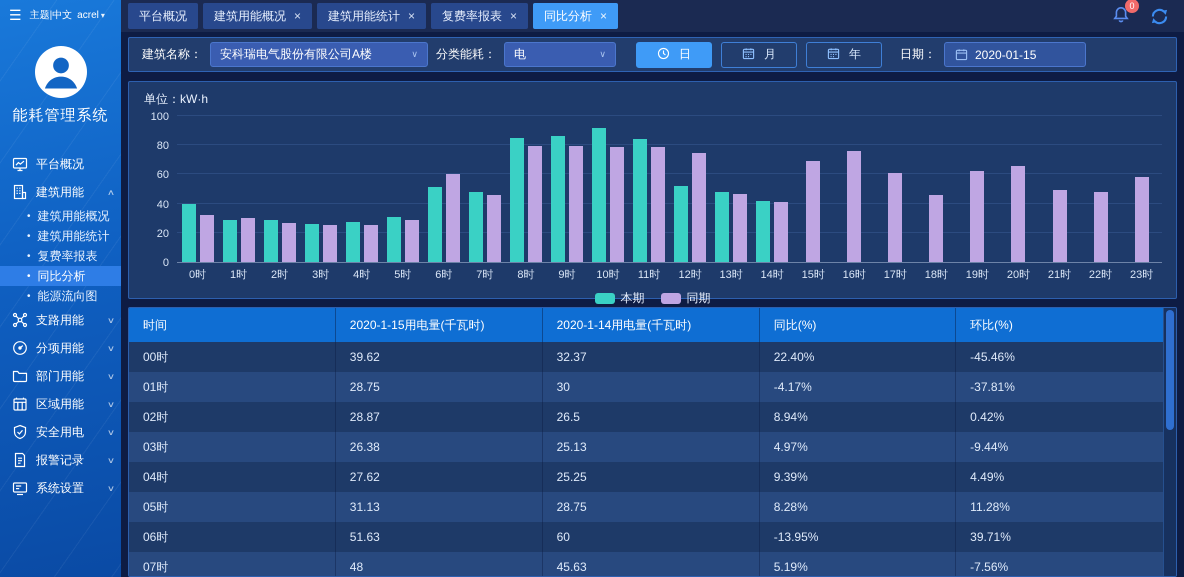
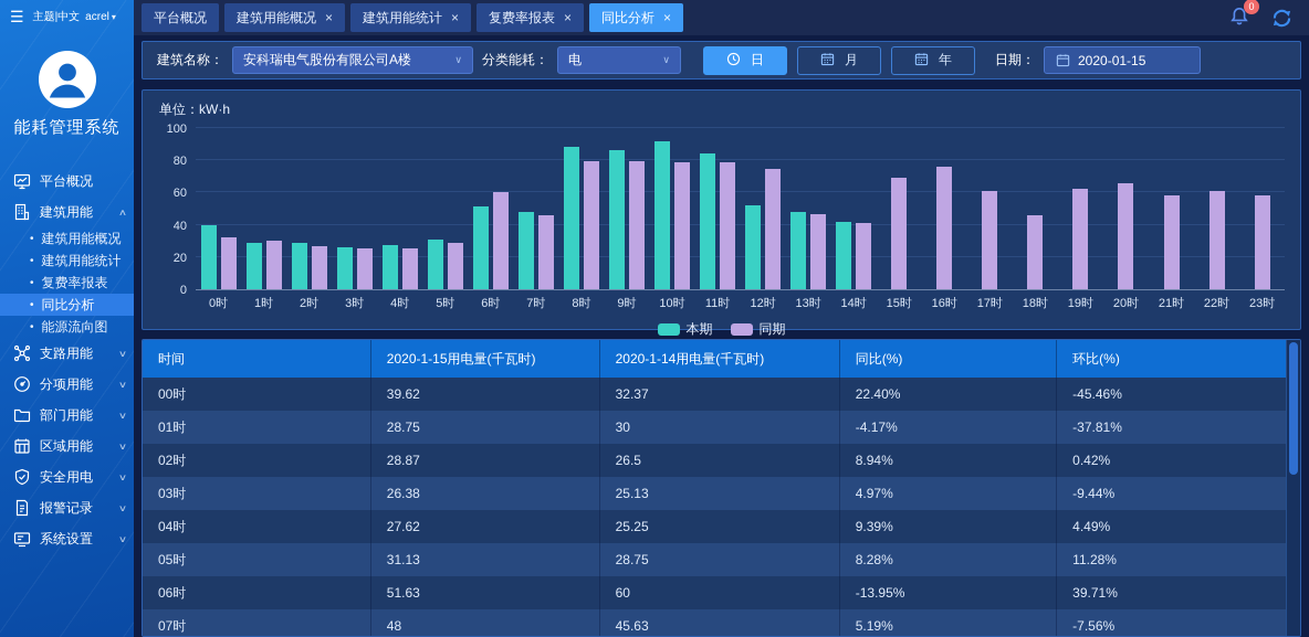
本期/8时: 85 -> 88
同期/21时: 49 -> 58
同期/22时: 48 -> 61
